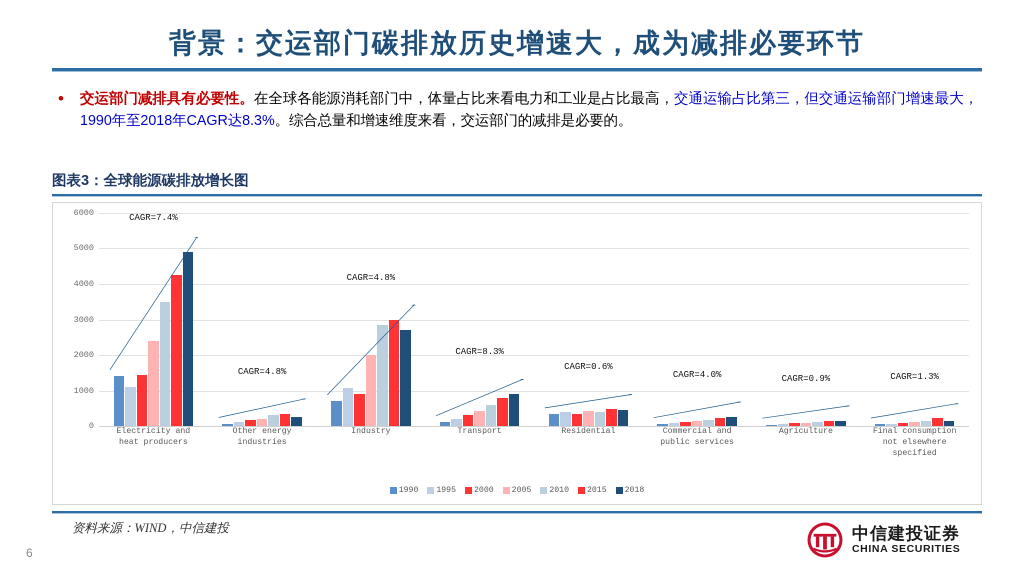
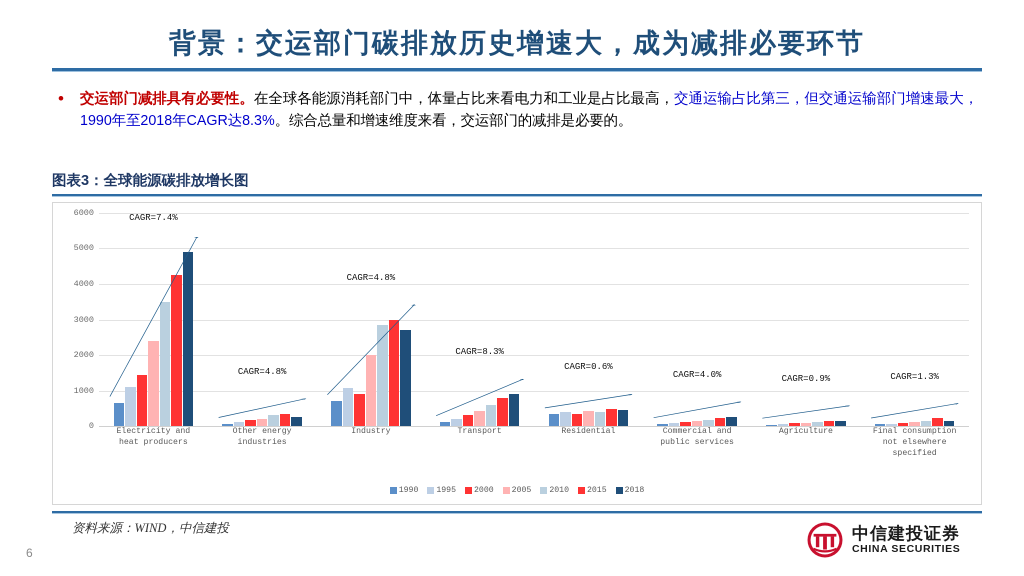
1990/Electricity and heat producers: 1400 -> 600
